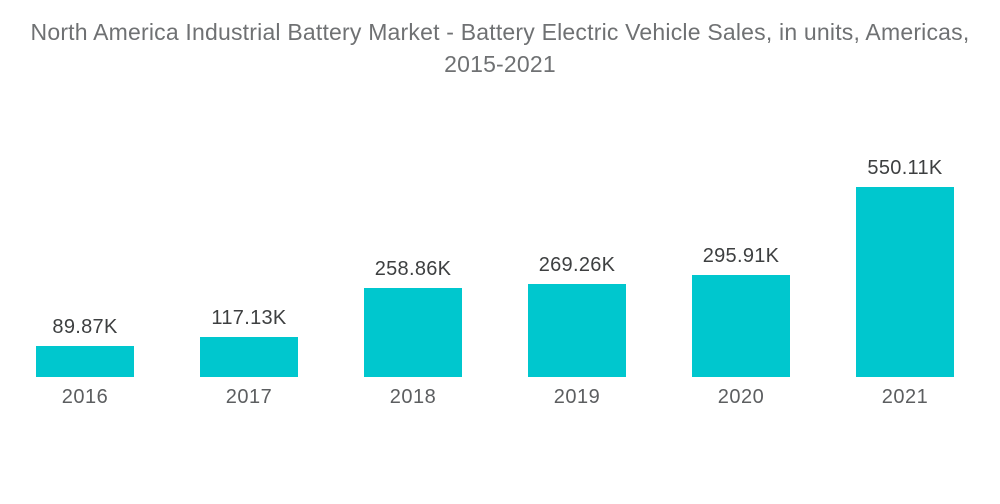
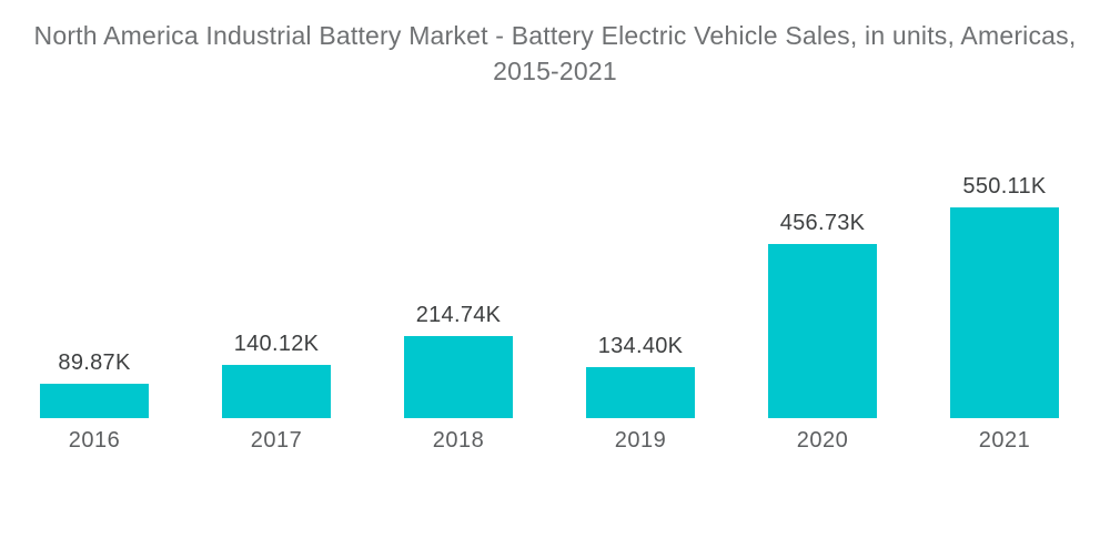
2017: 117.13K -> 140.12K
2018: 258.86K -> 214.74K
2019: 269.26K -> 134.40K
2020: 295.91K -> 456.73K
